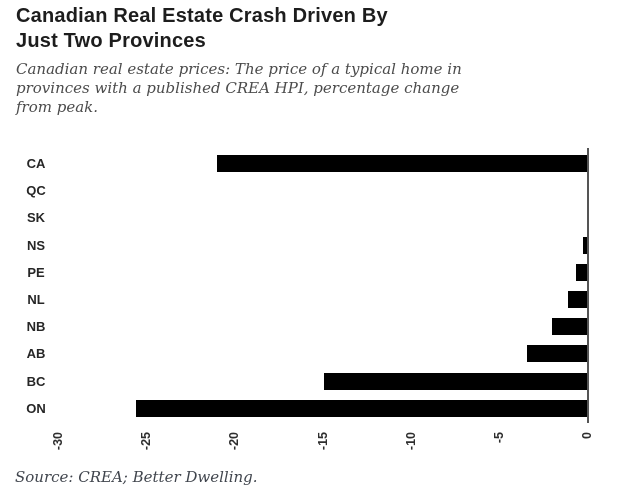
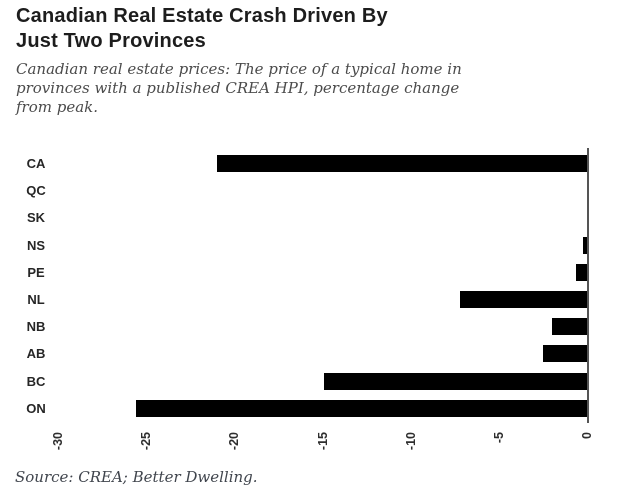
NL: -1.1 -> -7.2
AB: -3.4 -> -2.5
